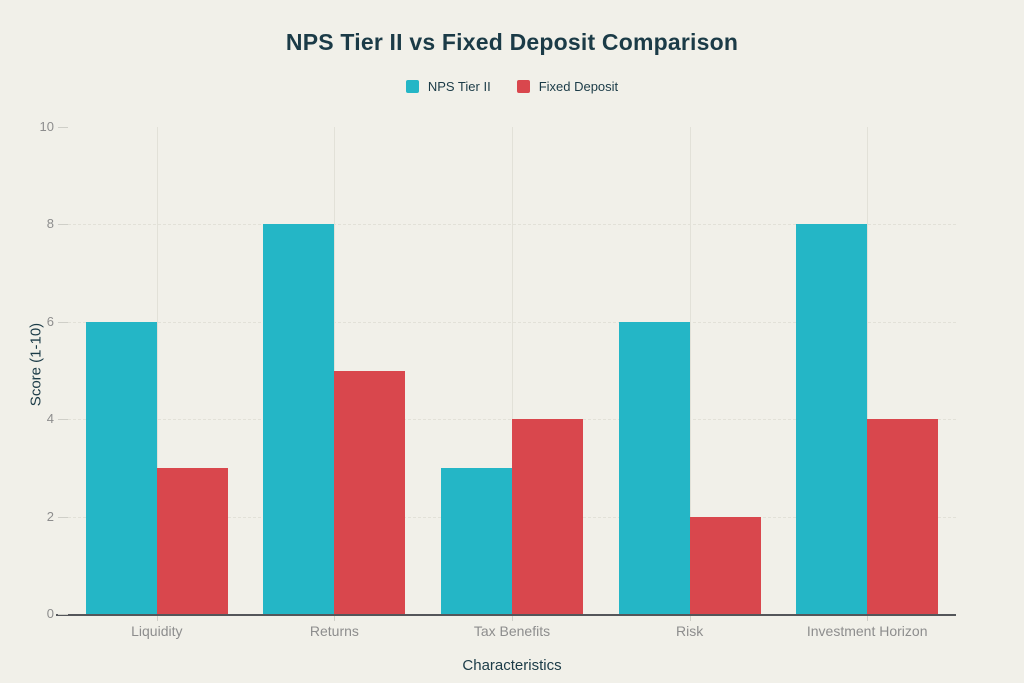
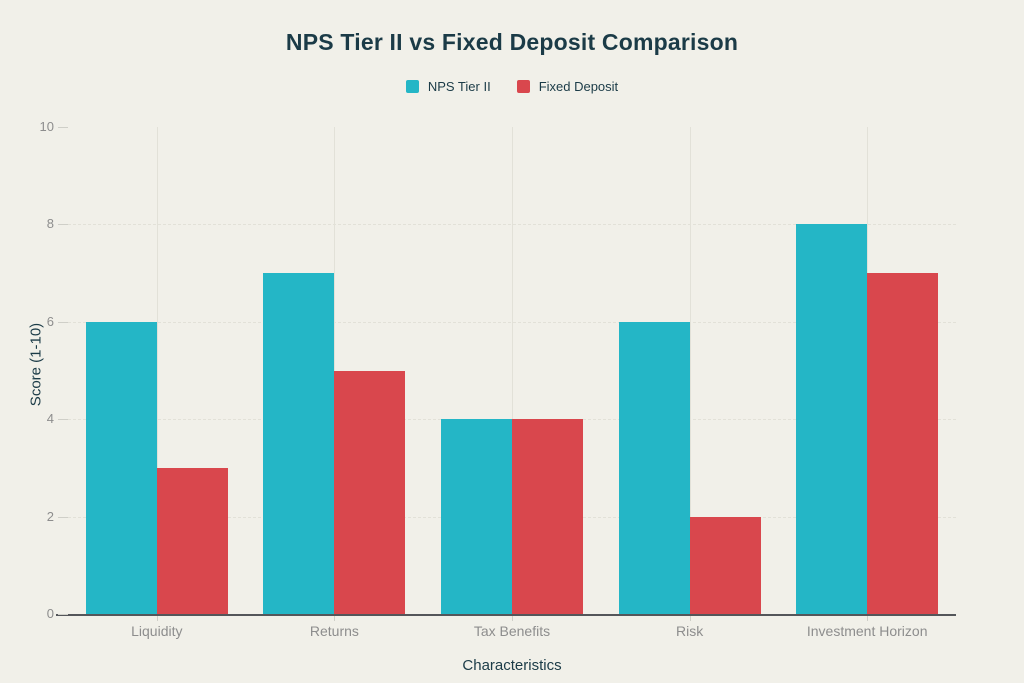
NPS Tier II/Returns: 8 -> 7
NPS Tier II/Tax Benefits: 3 -> 4
Fixed Deposit/Investment Horizon: 4 -> 7
